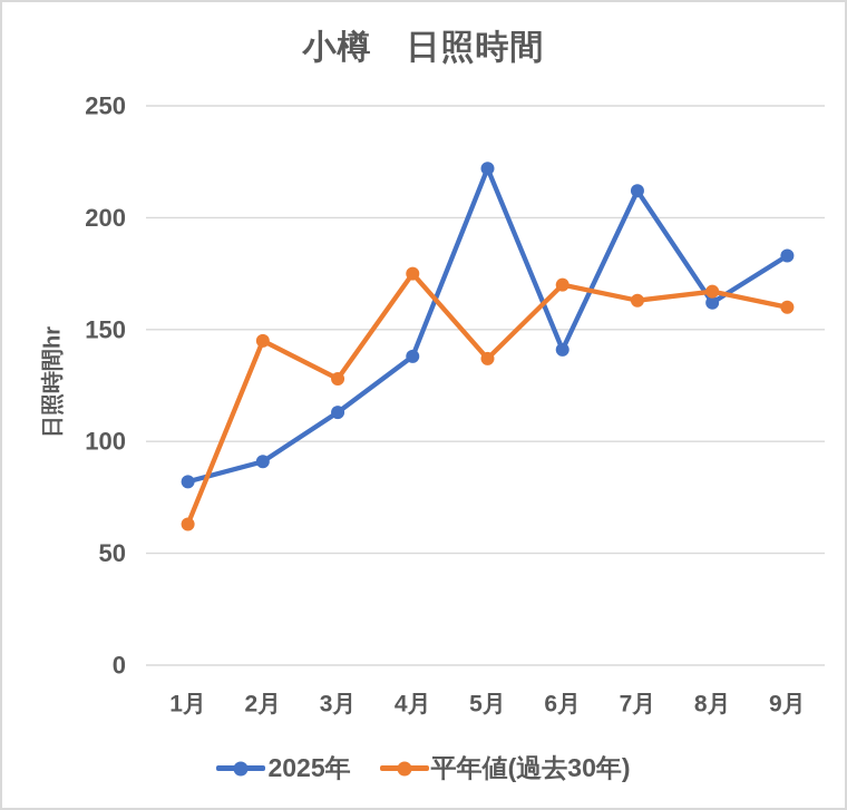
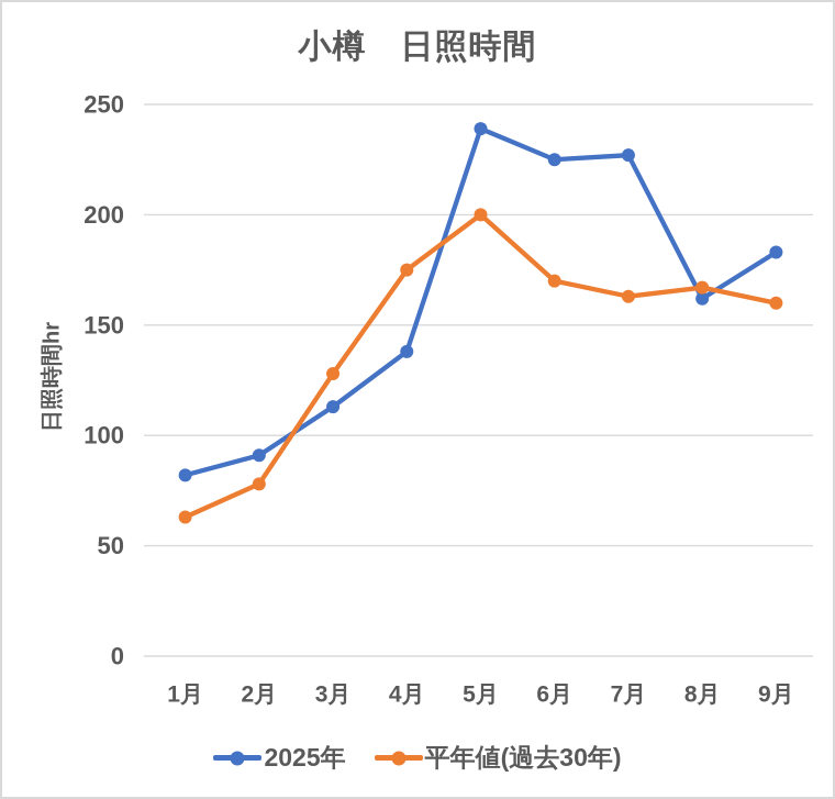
平年値(過去30年)/2月: 145 -> 78
2025年/5月: 222 -> 239
平年値(過去30年)/5月: 137 -> 200
2025年/6月: 141 -> 225
2025年/7月: 212 -> 227
